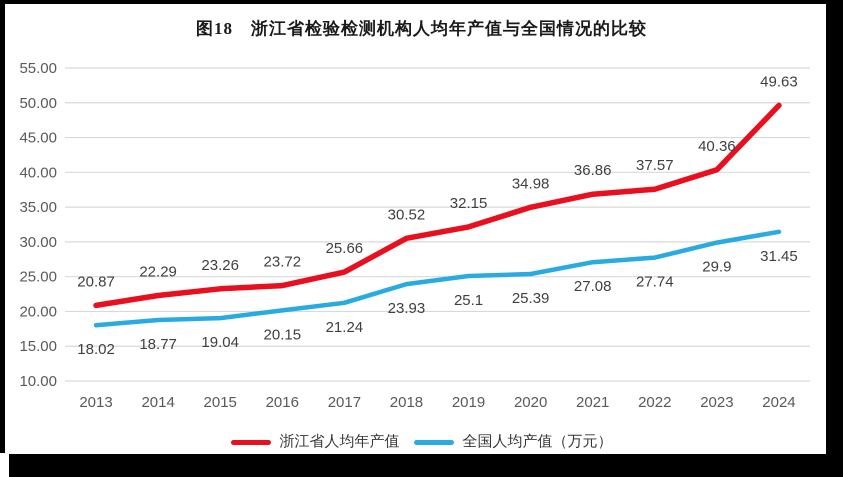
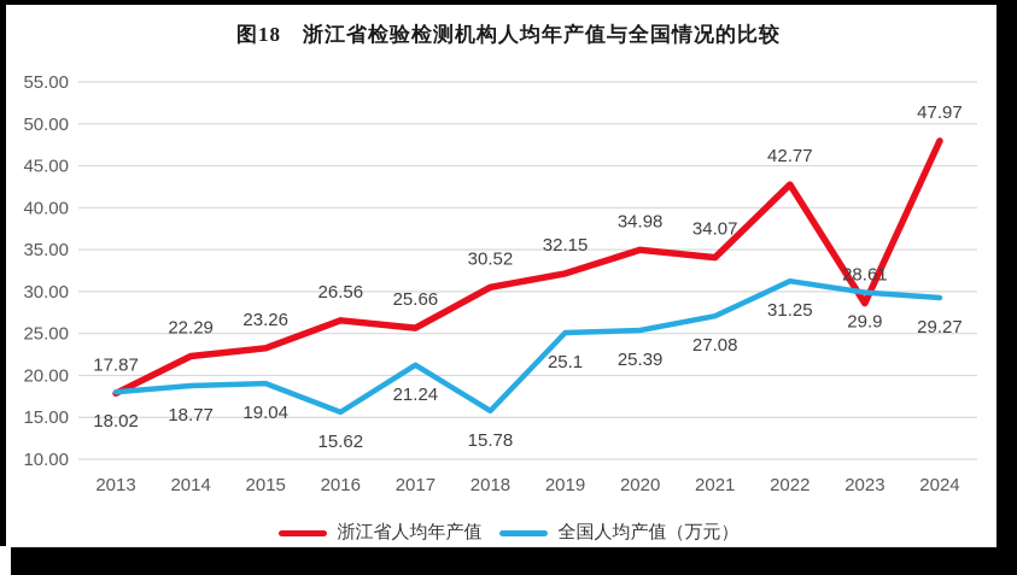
浙江省人均年产值/2013: 20.87 -> 17.87
浙江省人均年产值/2016: 23.72 -> 26.56
全国人均产值（万元）/2016: 20.15 -> 15.62
全国人均产值（万元）/2018: 23.93 -> 15.78
浙江省人均年产值/2021: 36.86 -> 34.07
浙江省人均年产值/2022: 37.57 -> 42.77
全国人均产值（万元）/2022: 27.74 -> 31.25
浙江省人均年产值/2023: 40.36 -> 28.61
浙江省人均年产值/2024: 49.63 -> 47.97
全国人均产值（万元）/2024: 31.45 -> 29.27
